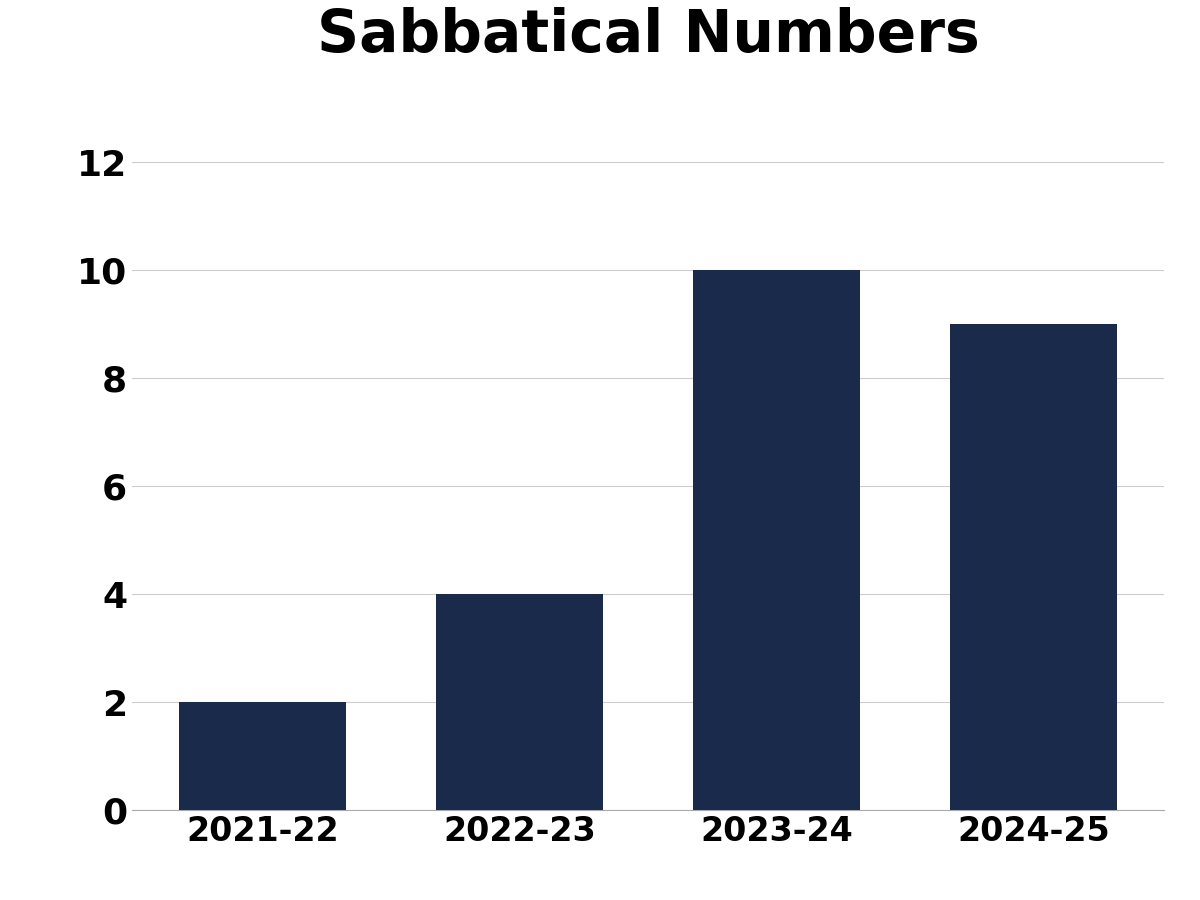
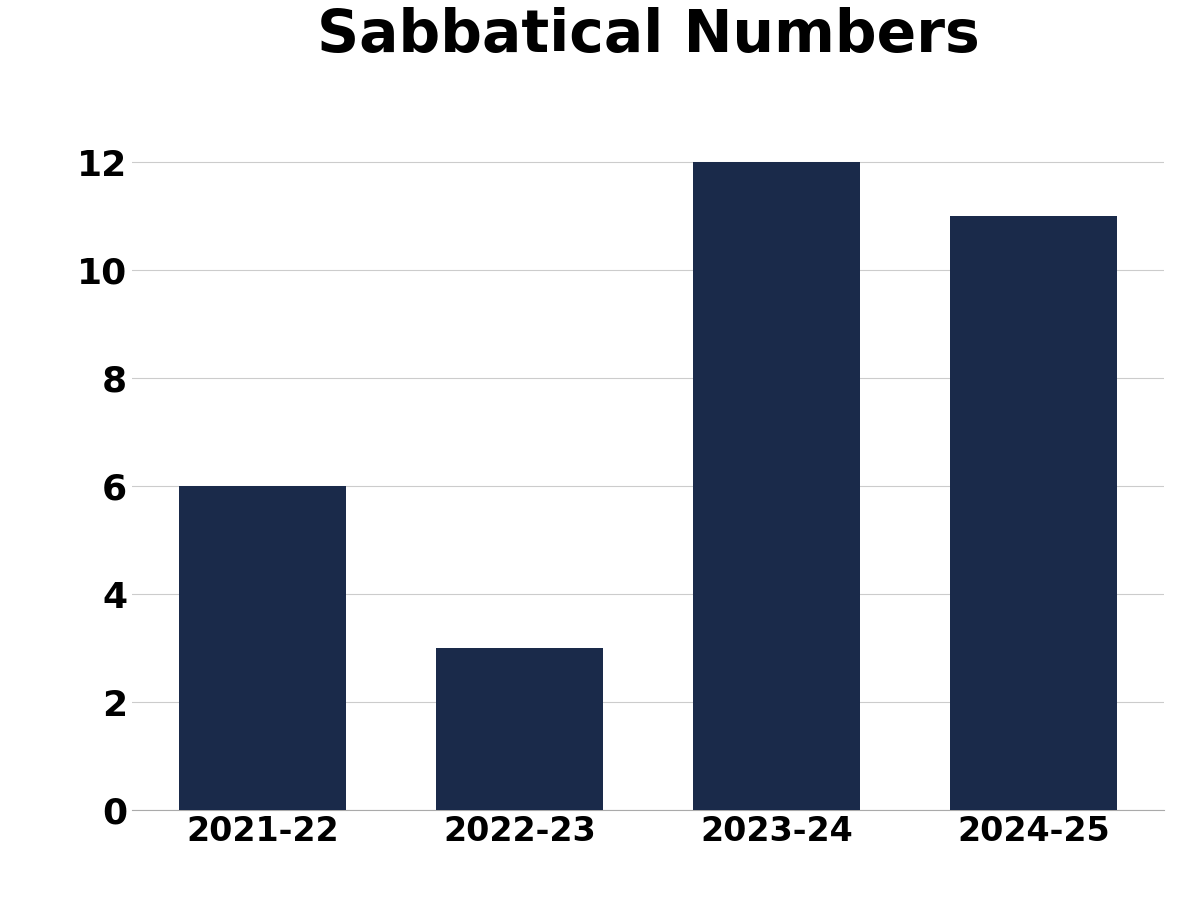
2021-22: 2 -> 6
2022-23: 4 -> 3
2023-24: 10 -> 12
2024-25: 9 -> 11
